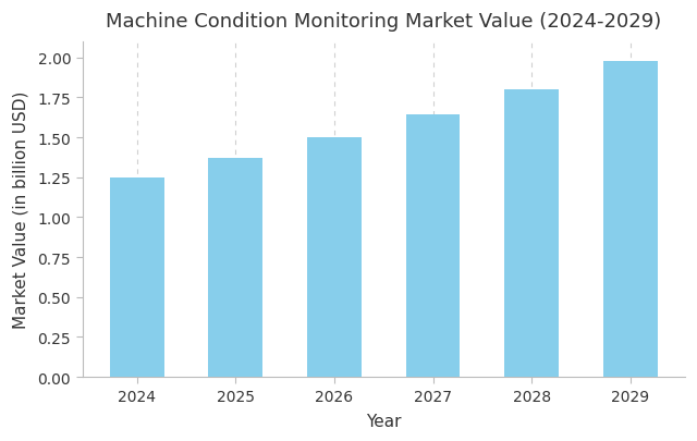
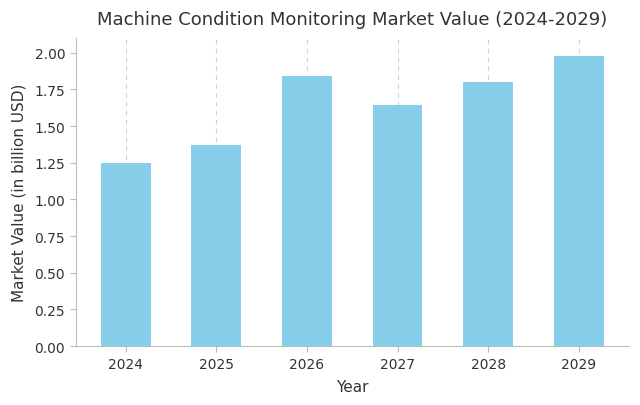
2026: 1.50 -> 1.84
